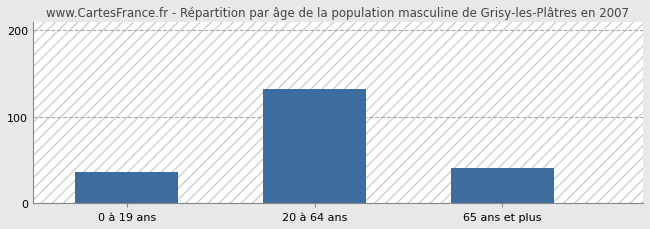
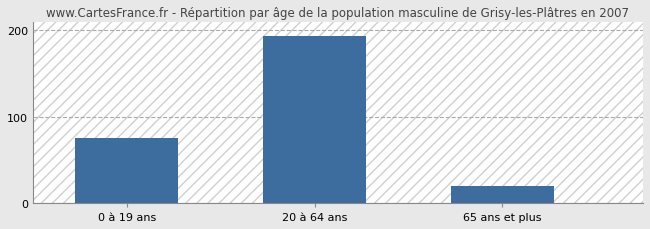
0 à 19 ans: 36 -> 75
20 à 64 ans: 132 -> 193
65 ans et plus: 40 -> 20
